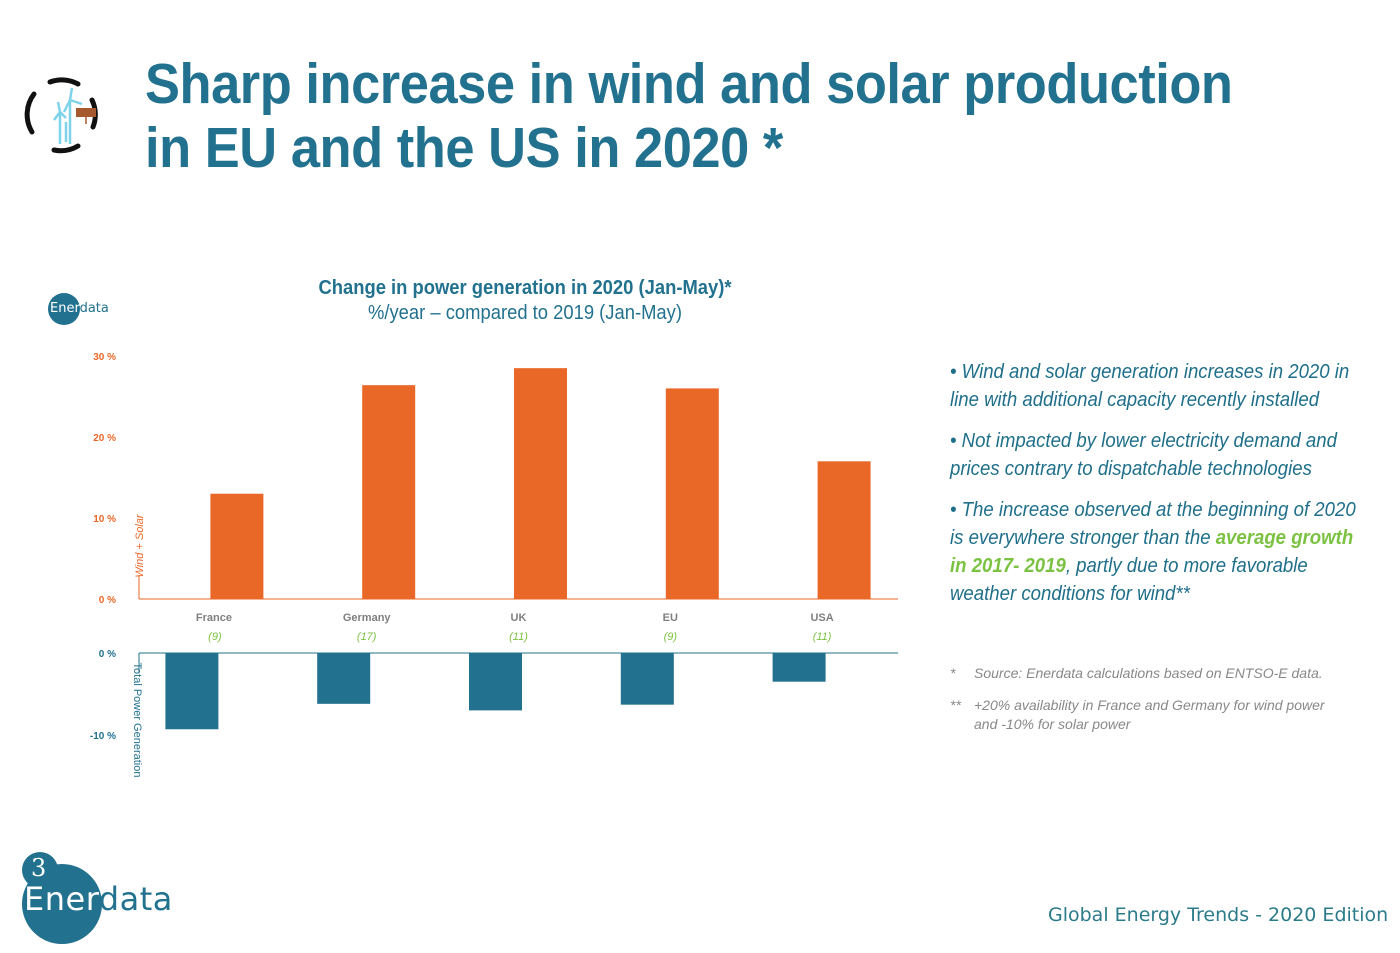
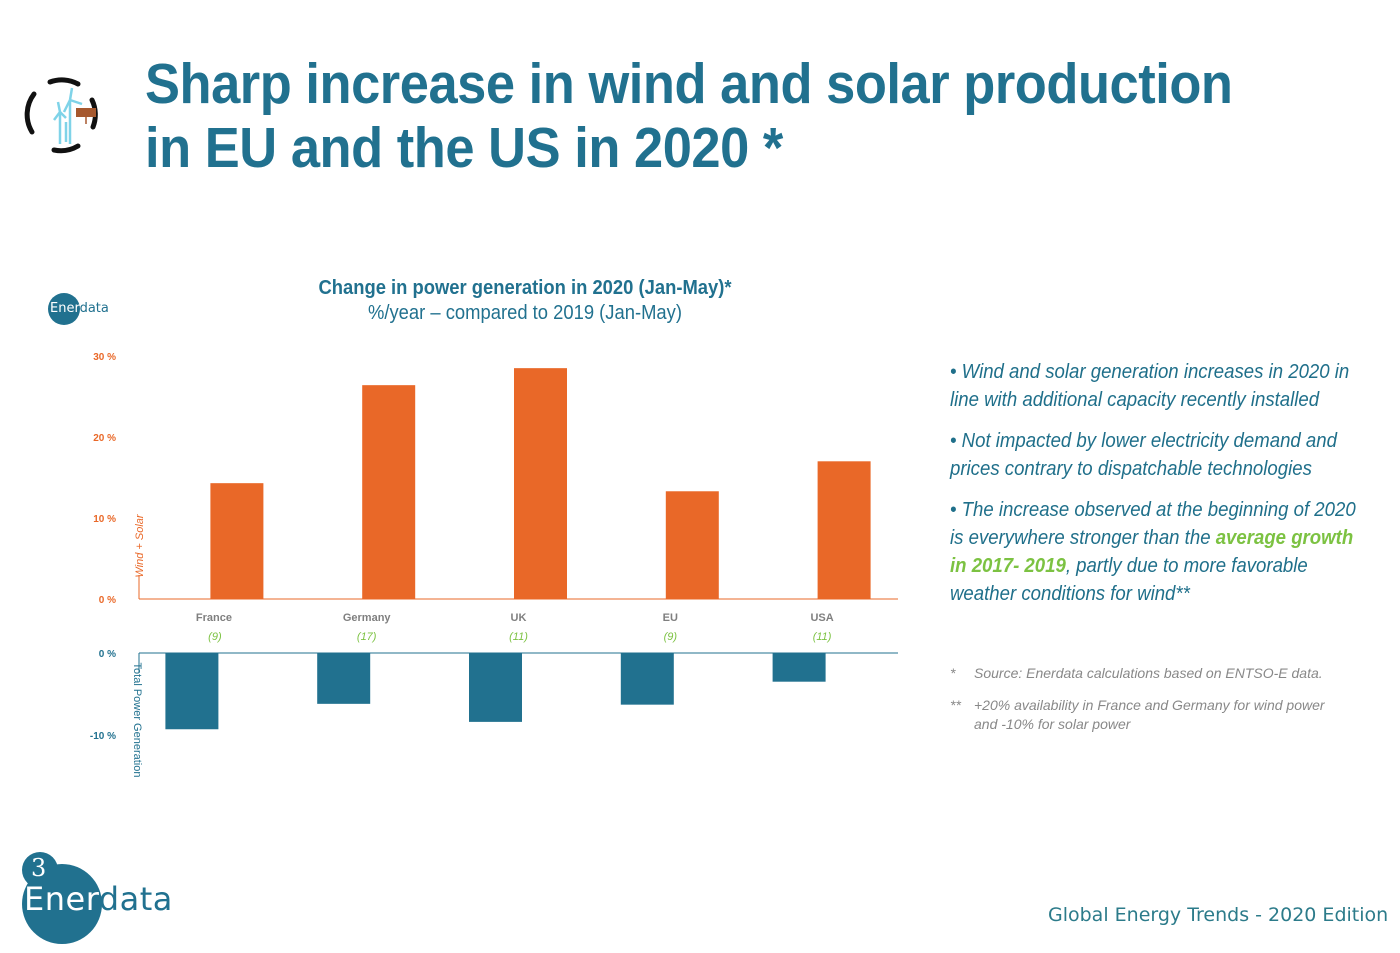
Wind + Solar/France: 13% -> 14%
Total Power Generation/UK: -7% -> -8%
Wind + Solar/EU: 26% -> 13%
